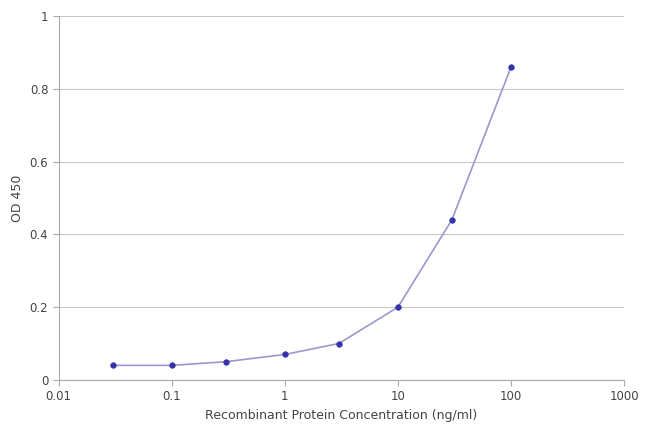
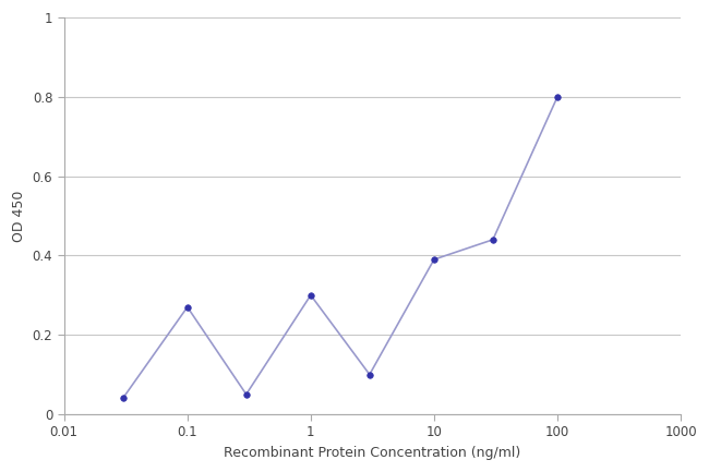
0.1: 0.04 -> 0.27
1: 0.07 -> 0.30
10: 0.20 -> 0.39
100: 0.86 -> 0.80
